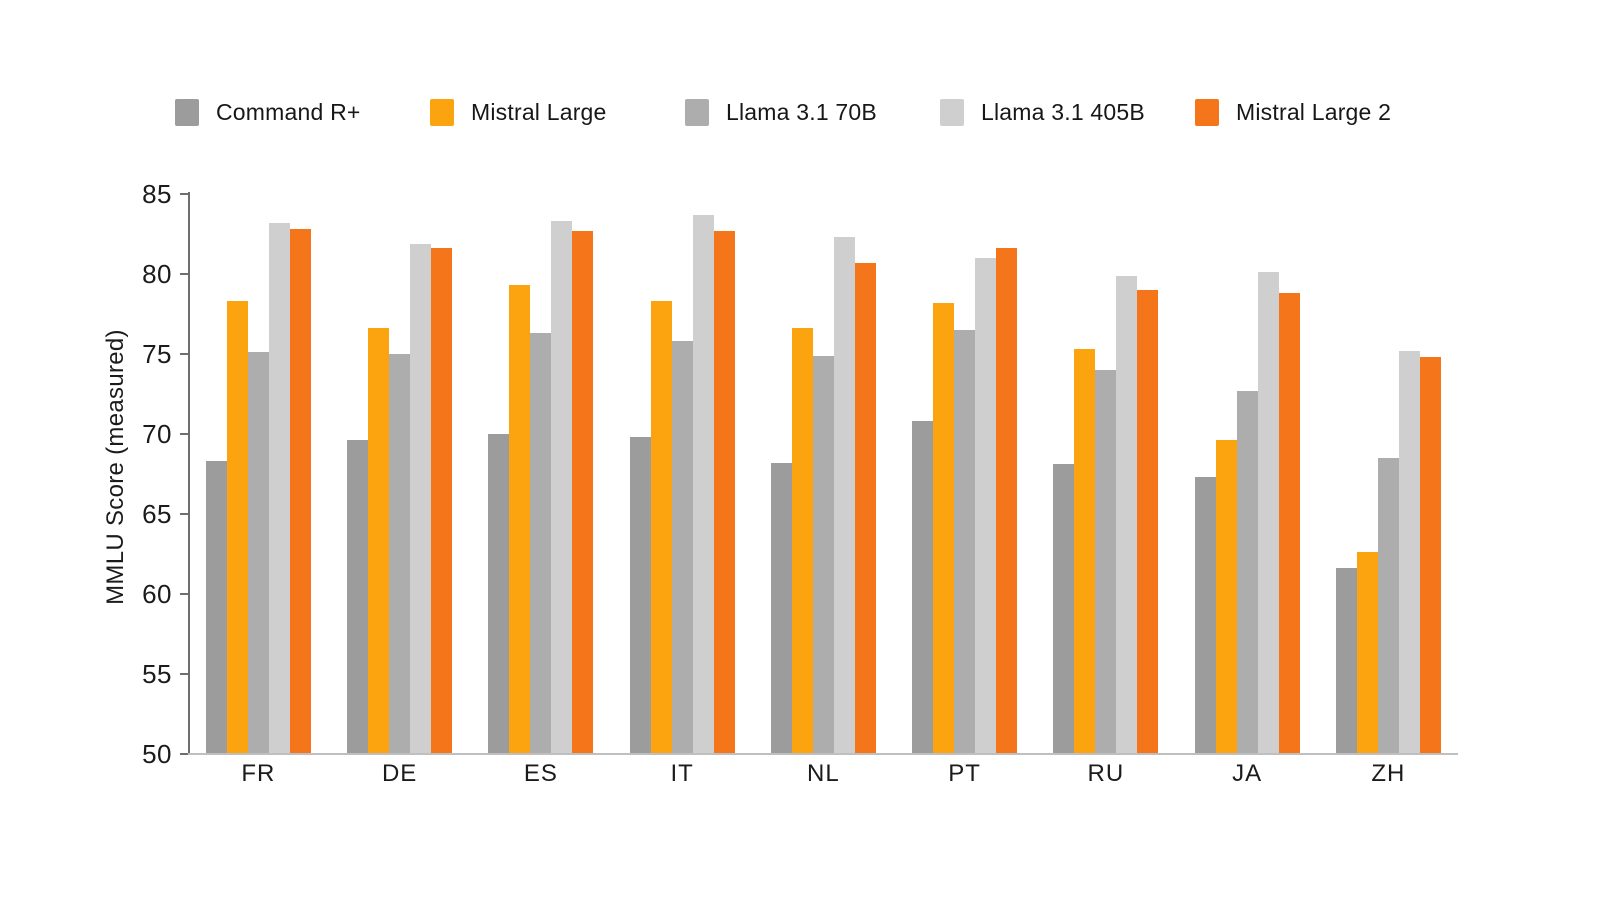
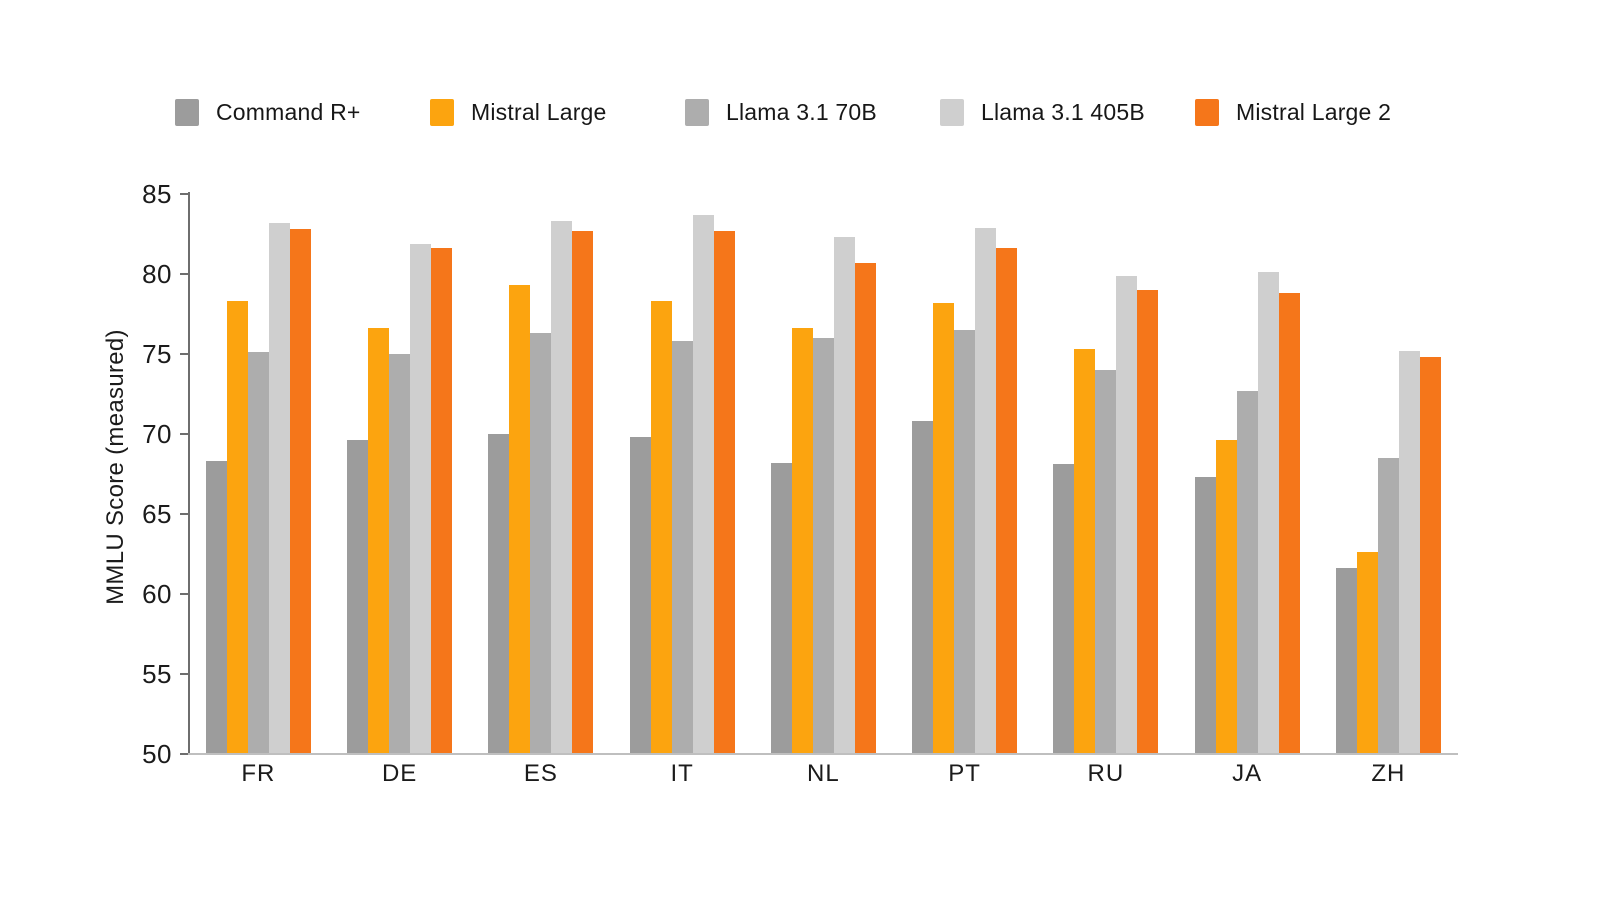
Llama 3.1 70B/NL: 74.9 -> 76.0
Llama 3.1 405B/PT: 81.0 -> 82.9
